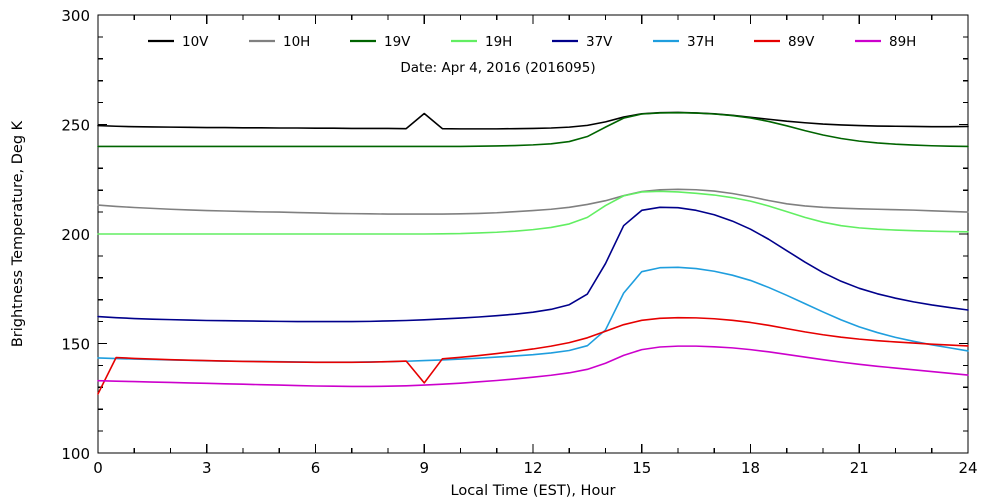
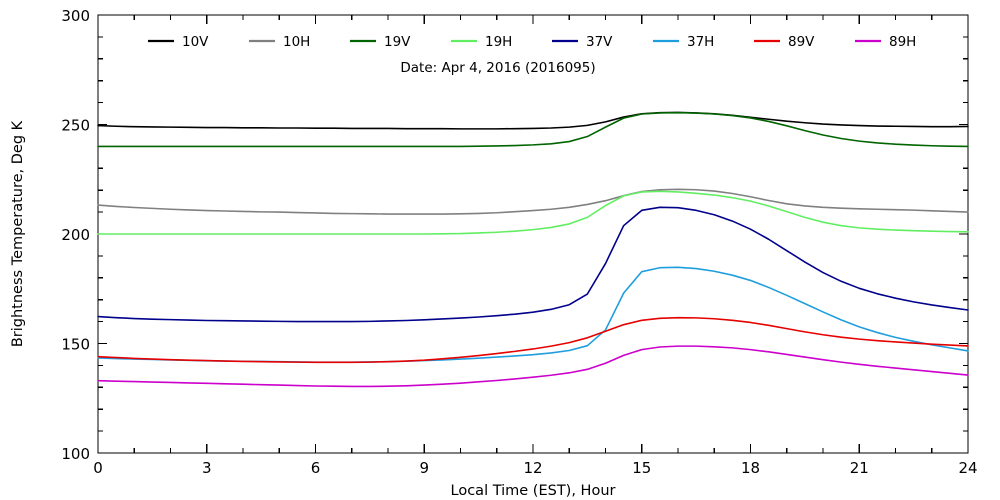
89V/0: 127 -> 144
10V/9: 255 -> 248
89V/9: 132 -> 142
